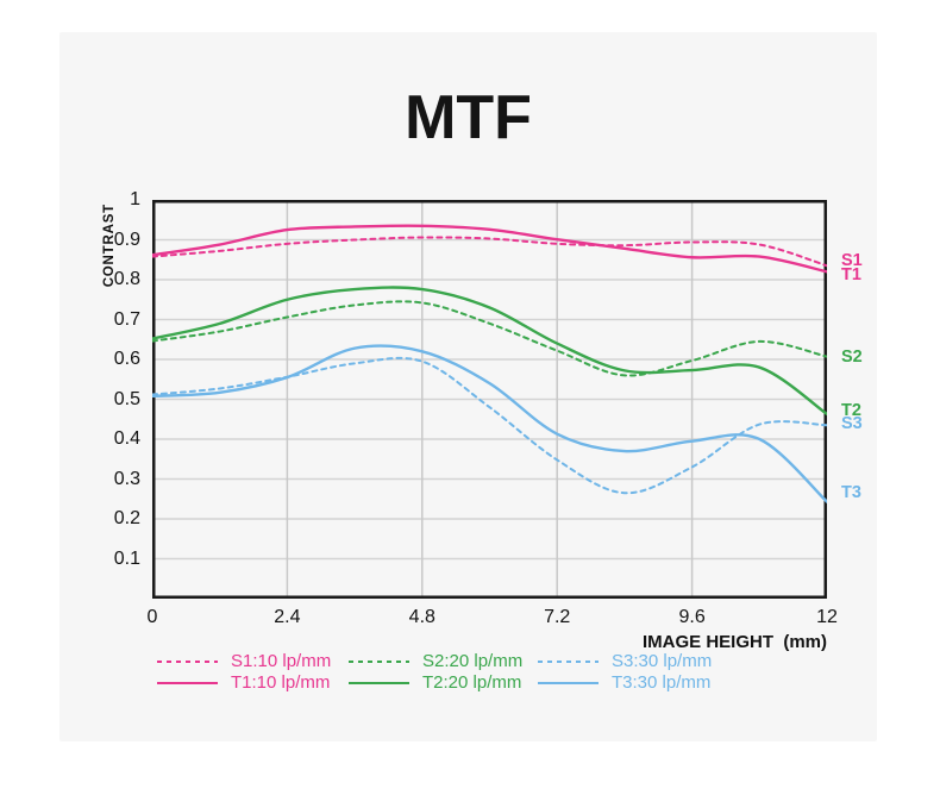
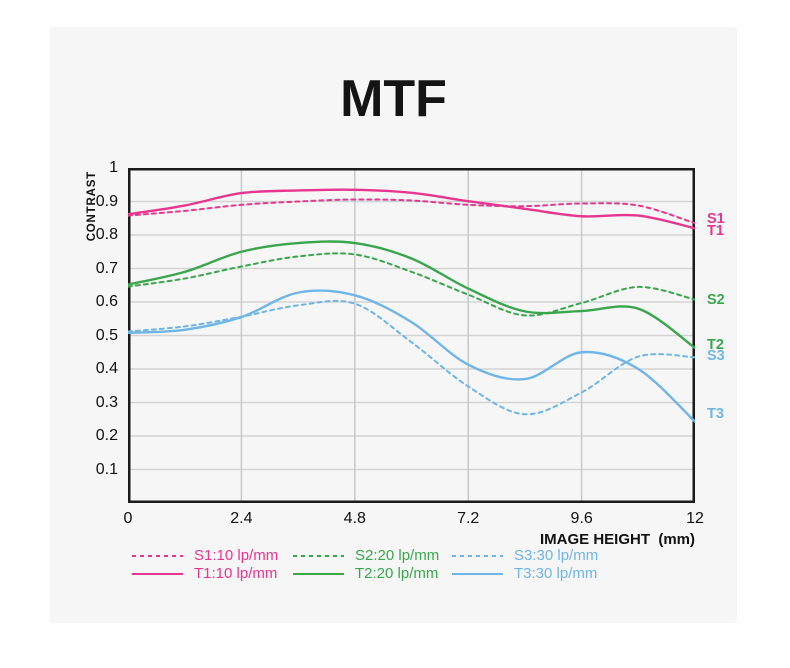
T3:30 lp/mm/9.6: 0.40 -> 0.45
